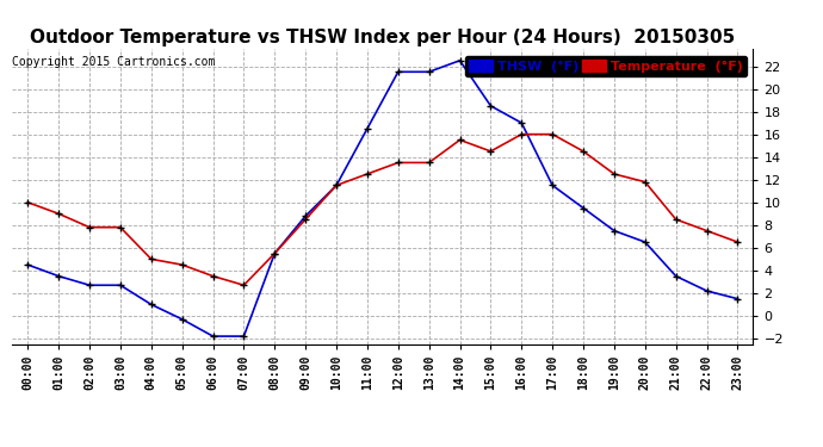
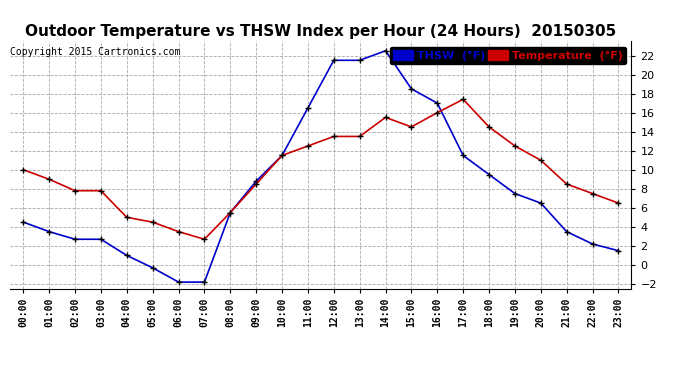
Temperature (°F)/17:00: 16.0 -> 17.4
Temperature (°F)/20:00: 11.8 -> 11.0
